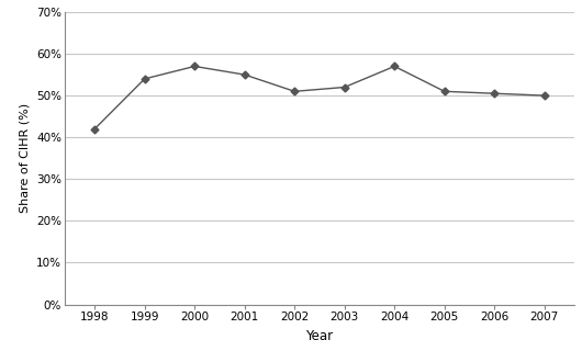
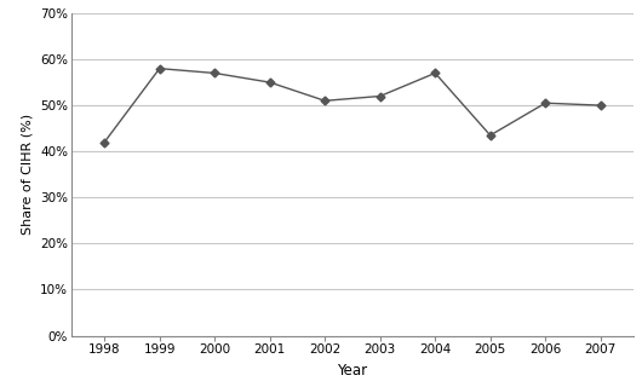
1999: 54.0% -> 58.0%
2005: 51.0% -> 43.5%
